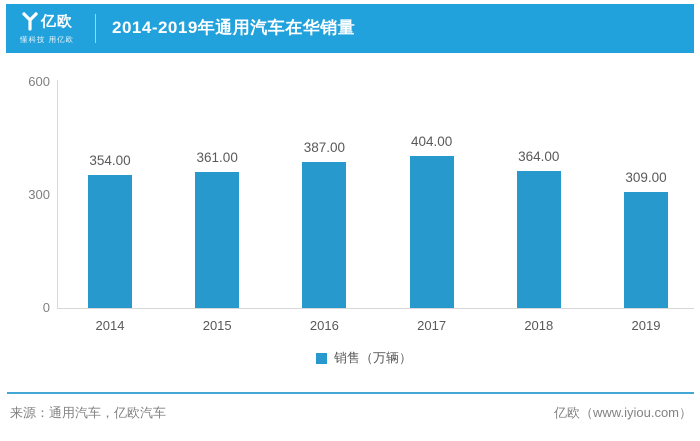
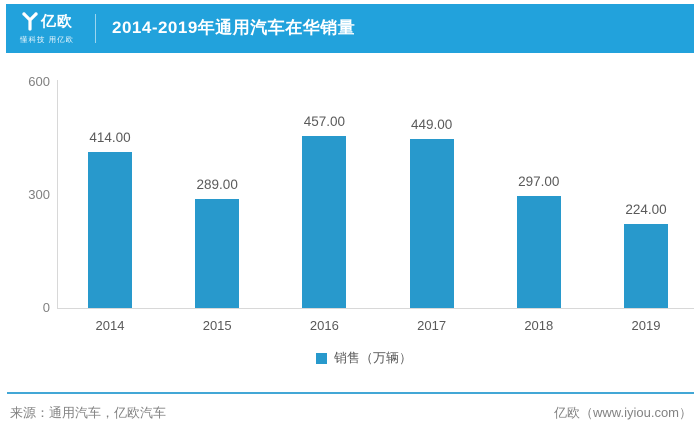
2014: 354.00 -> 414.00
2015: 361.00 -> 289.00
2016: 387.00 -> 457.00
2017: 404.00 -> 449.00
2018: 364.00 -> 297.00
2019: 309.00 -> 224.00
